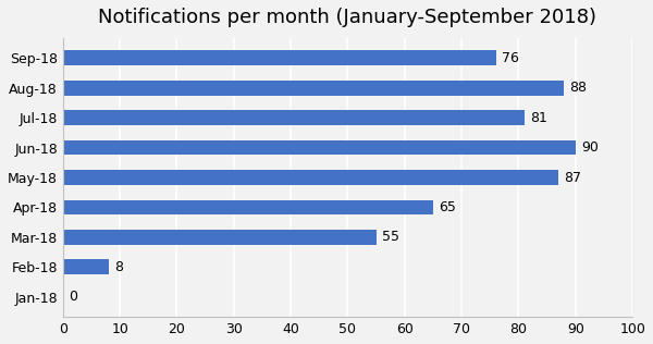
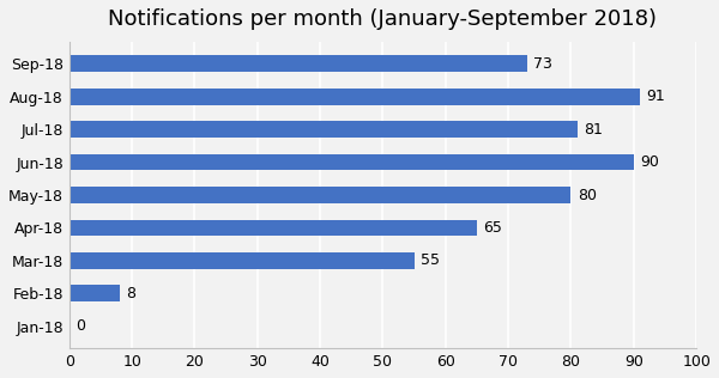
Sep-18: 76 -> 73
Aug-18: 88 -> 91
May-18: 87 -> 80
